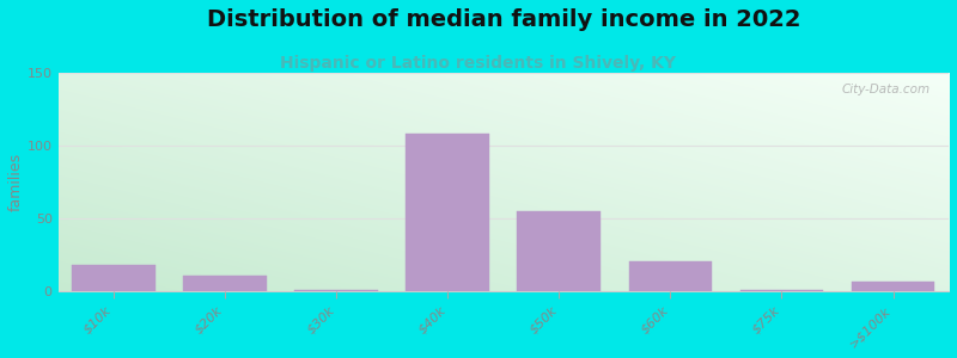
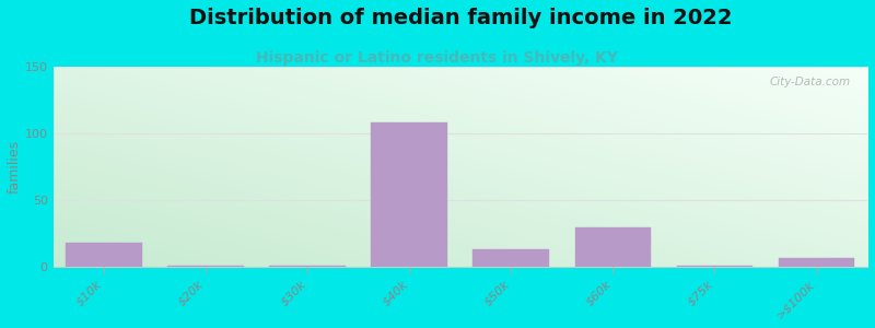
$20k: 11 -> 1
$50k: 55 -> 13
$60k: 21 -> 30
